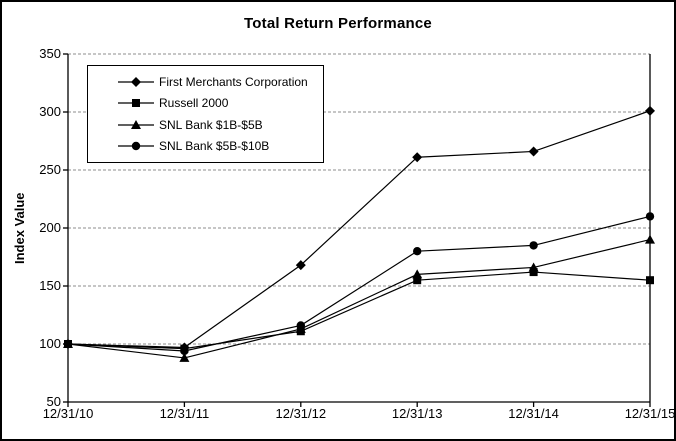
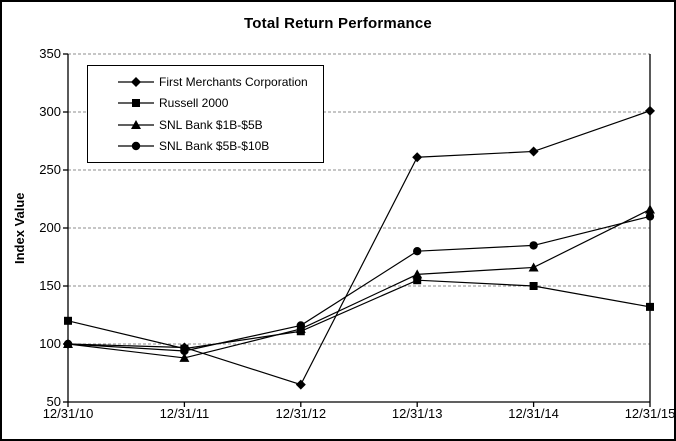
Russell 2000/12/31/10: 100 -> 120
First Merchants Corporation/12/31/12: 168 -> 65
Russell 2000/12/31/14: 162 -> 150
Russell 2000/12/31/15: 155 -> 132
SNL Bank $1B-$5B/12/31/15: 190 -> 216
